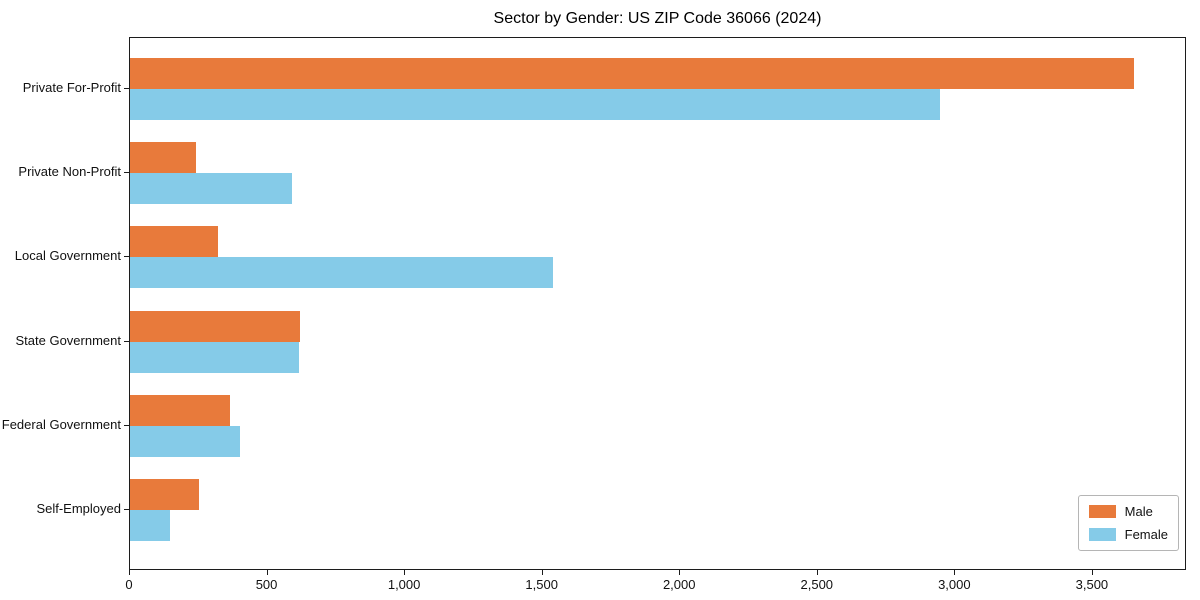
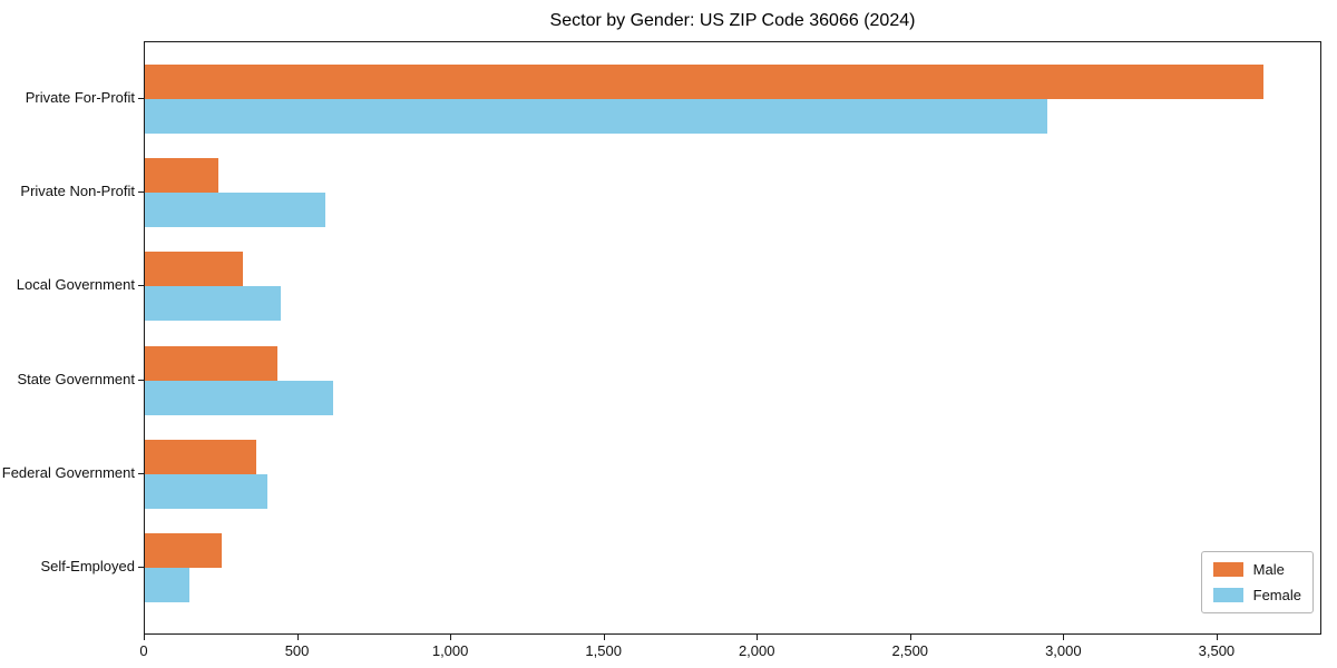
Female/Local Government: 1540 -> 440
Male/State Government: 620 -> 440
